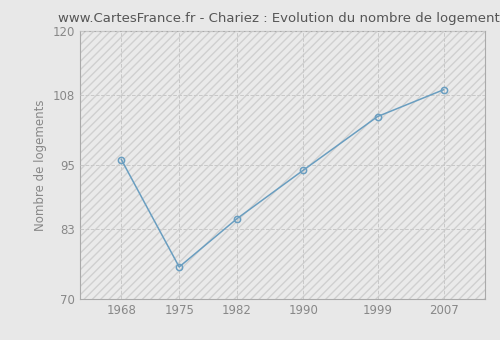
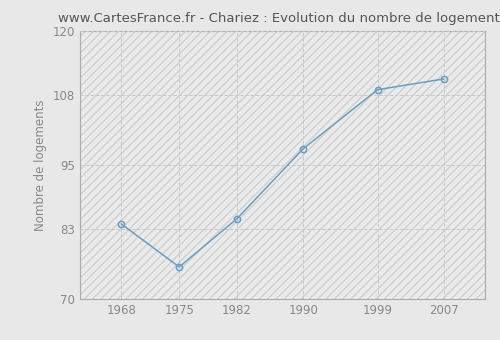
1968: 96 -> 84
1990: 94 -> 98
1999: 104 -> 109
2007: 109 -> 111
